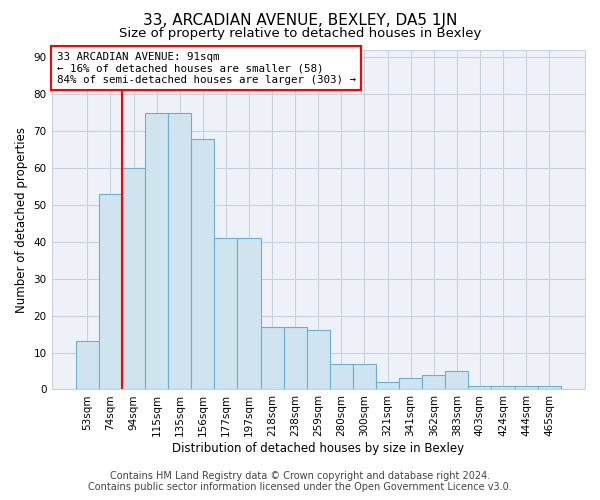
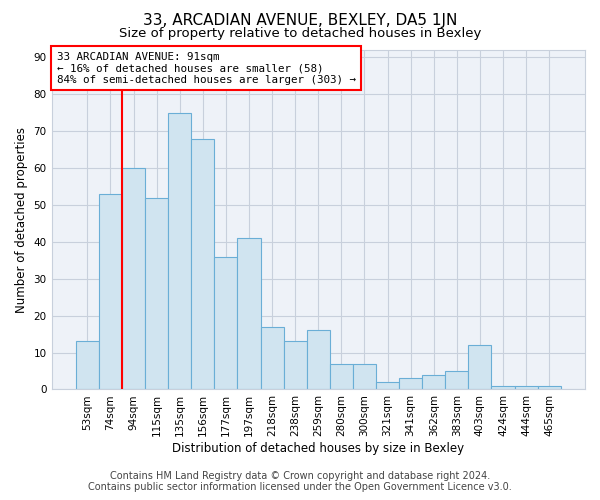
115sqm: 75 -> 52
177sqm: 41 -> 36
238sqm: 17 -> 13
403sqm: 1 -> 12
